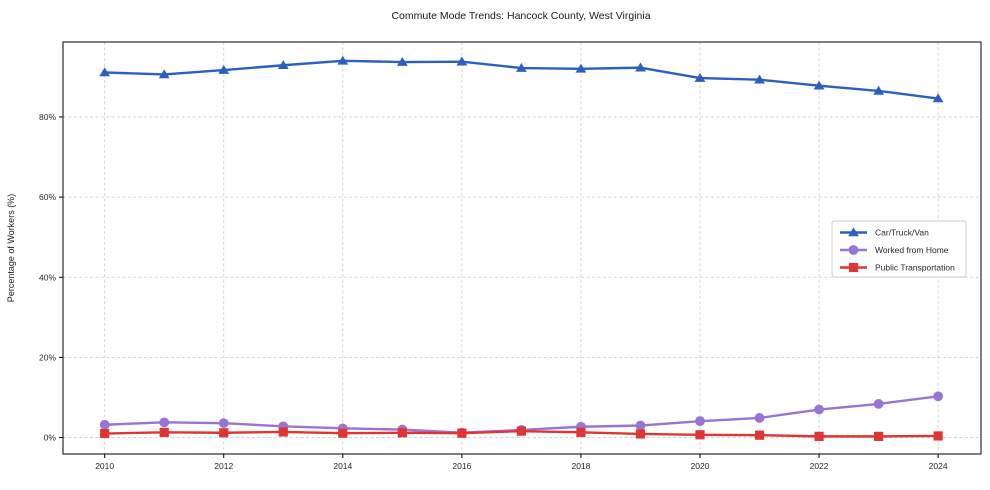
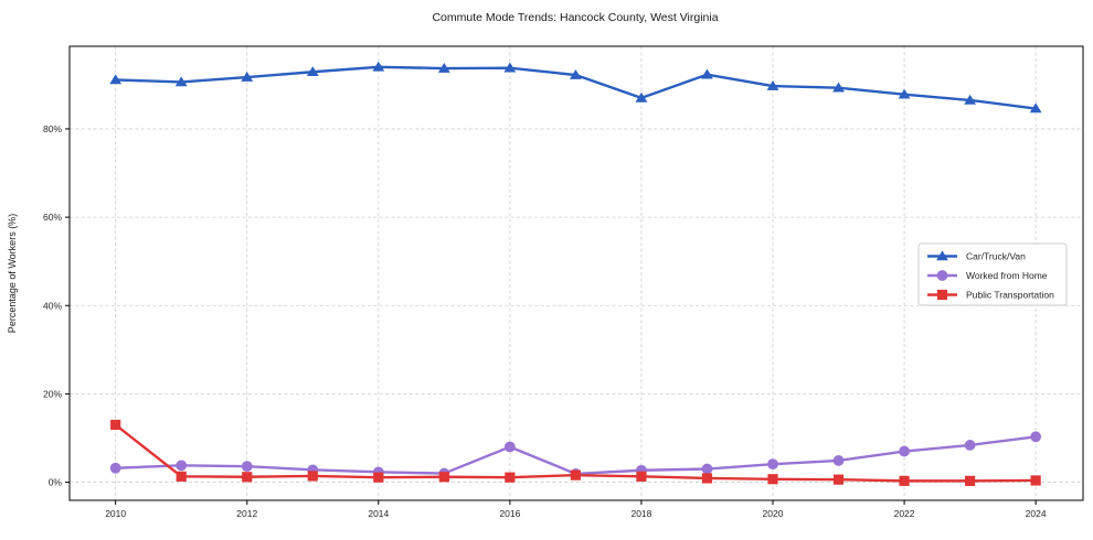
Public Transportation/2010: 1% -> 13%
Worked from Home/2016: 1% -> 8%
Car/Truck/Van/2018: 92% -> 87%
